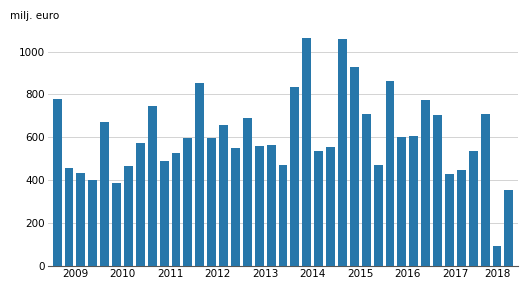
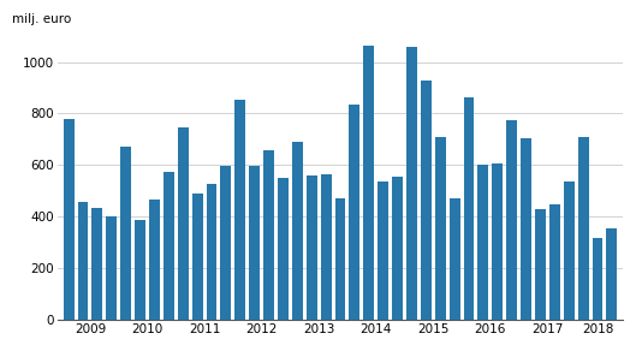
2018: 90 -> 315
